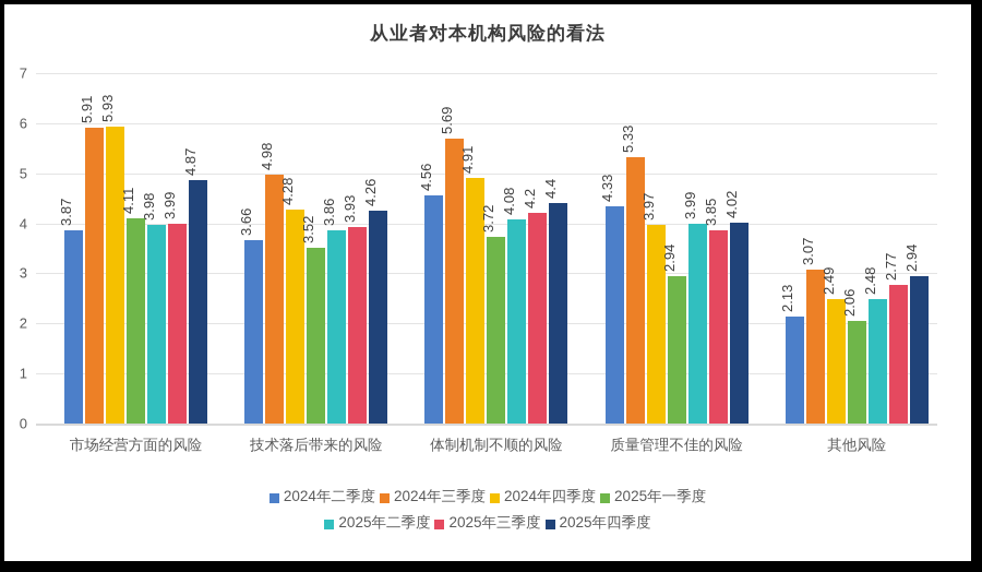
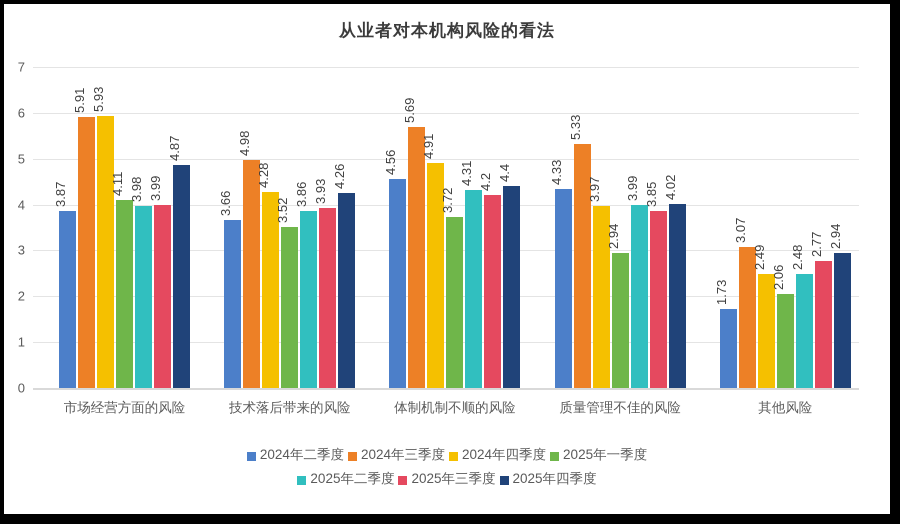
2025年二季度/体制机制不顺的风险: 4.08 -> 4.31
2024年二季度/其他风险: 2.13 -> 1.73
